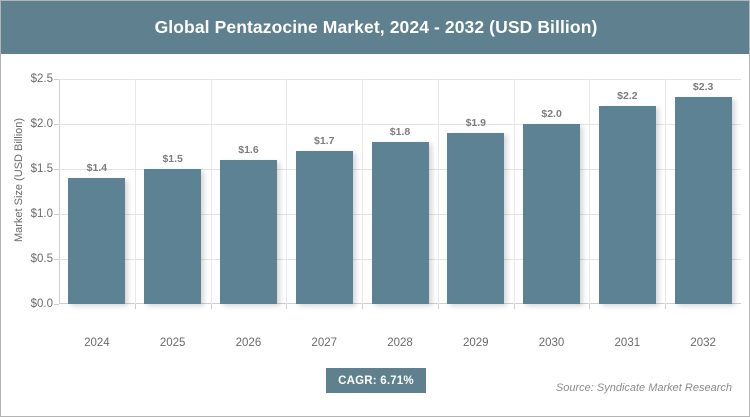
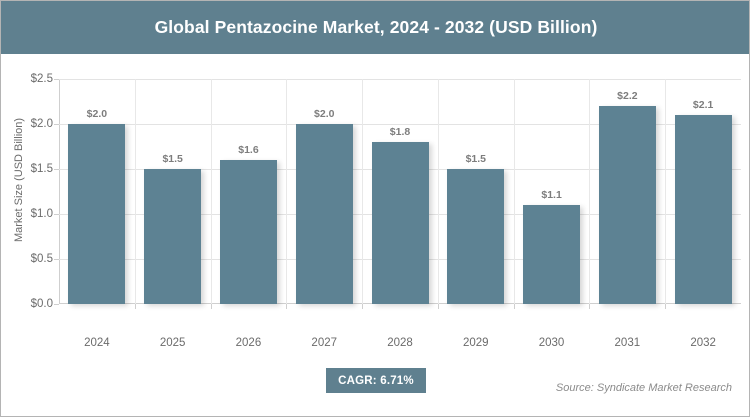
2024: $1.4 -> $2.0
2027: $1.7 -> $2.0
2029: $1.9 -> $1.5
2030: $2.0 -> $1.1
2032: $2.3 -> $2.1
